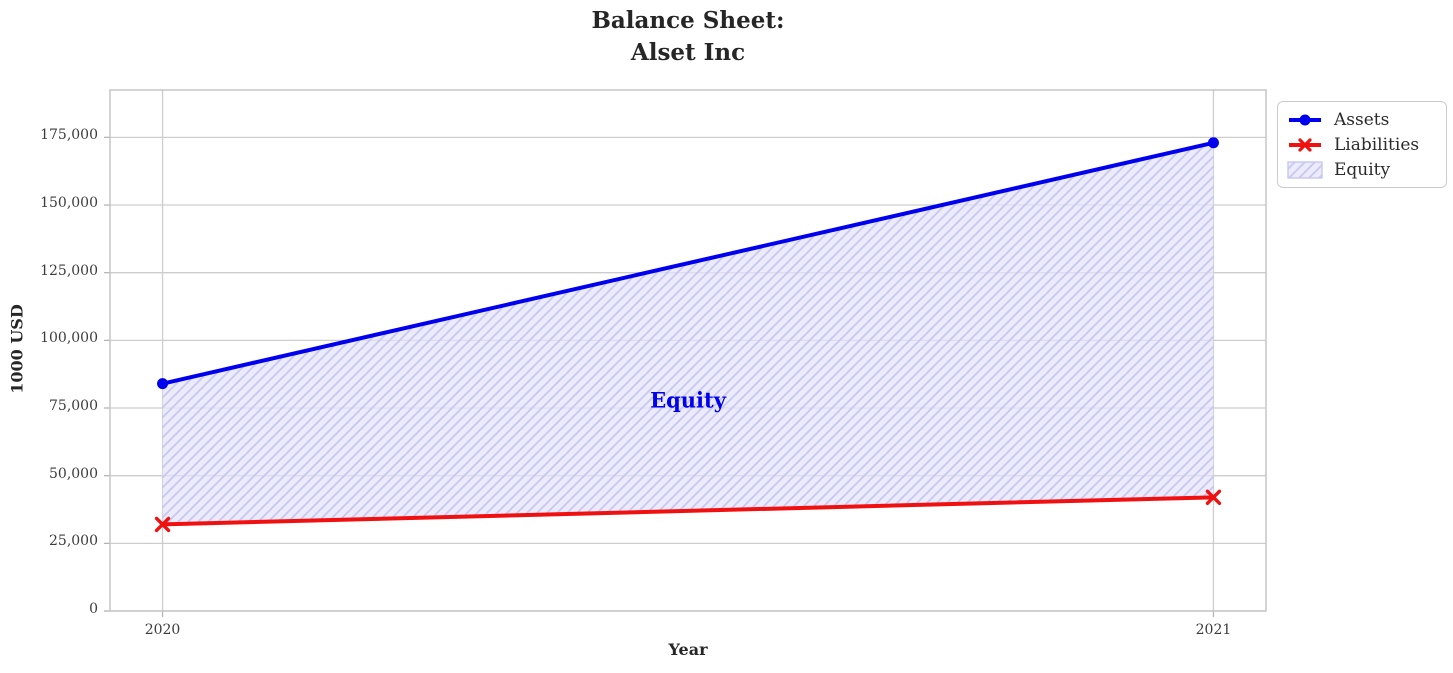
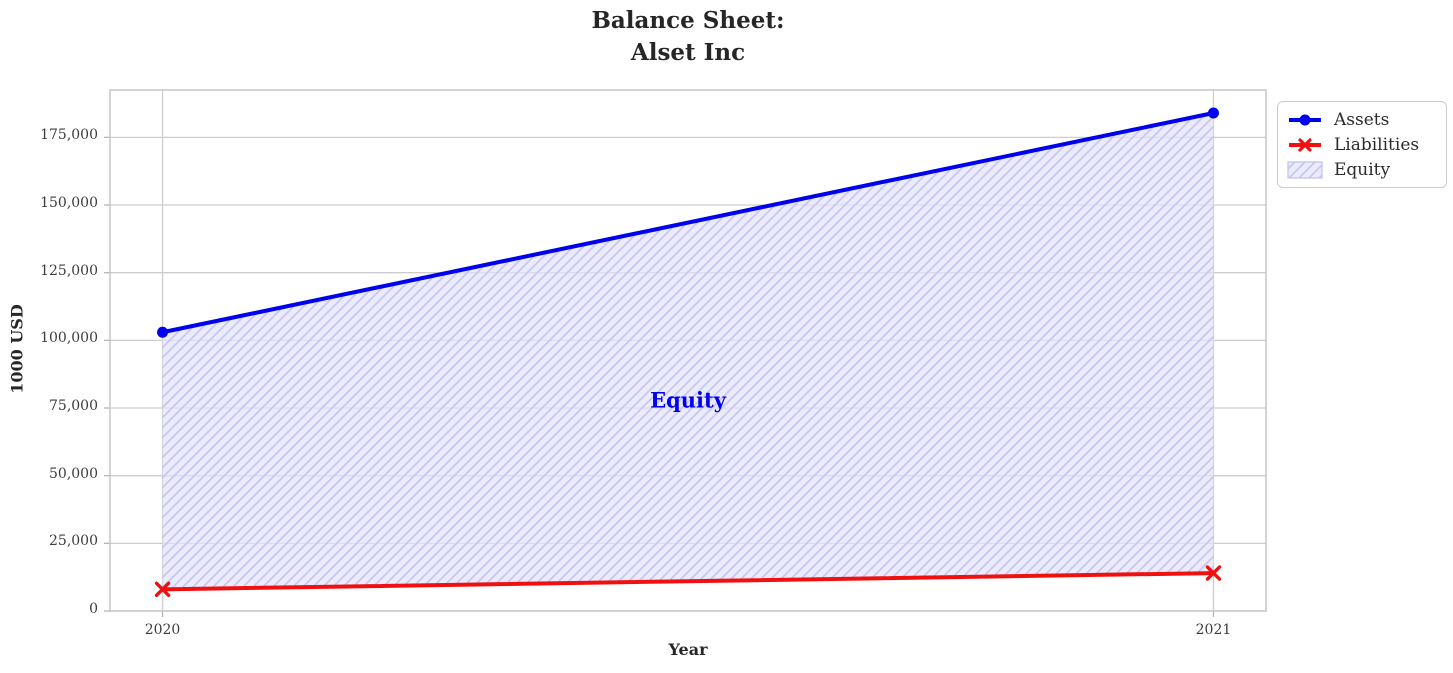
Assets/2020: 84000 -> 103000
Liabilities/2020: 32000 -> 8000
Assets/2021: 173000 -> 184000
Liabilities/2021: 42000 -> 14000
